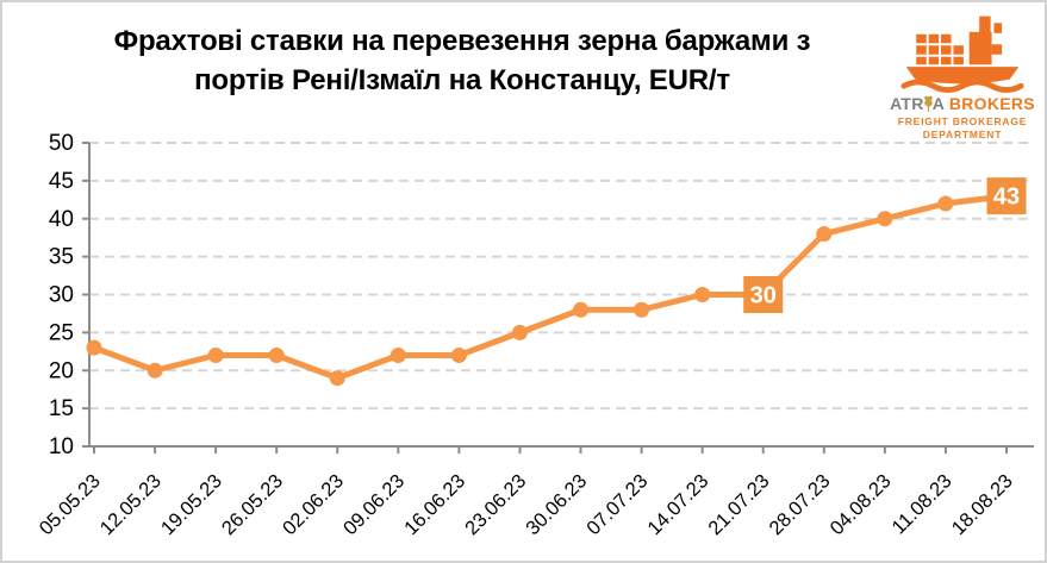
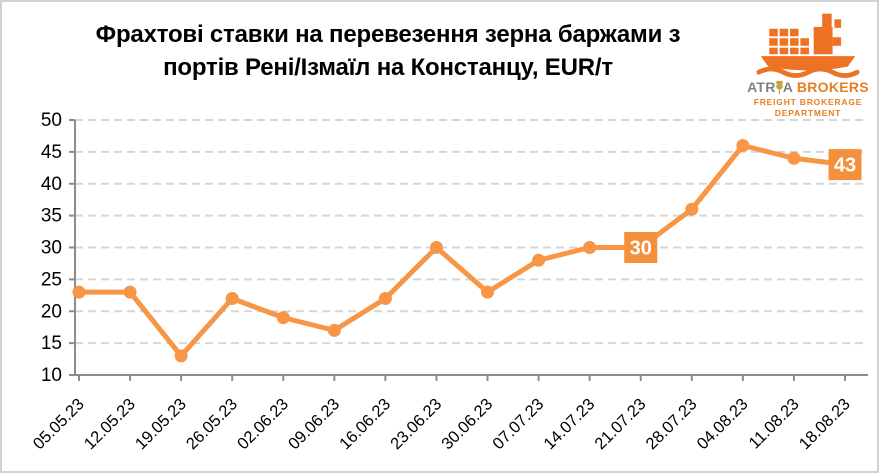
12.05.23: 20 -> 23
19.05.23: 22 -> 13
09.06.23: 22 -> 17
23.06.23: 25 -> 30
30.06.23: 28 -> 23
28.07.23: 38 -> 36
04.08.23: 40 -> 46
11.08.23: 42 -> 44
